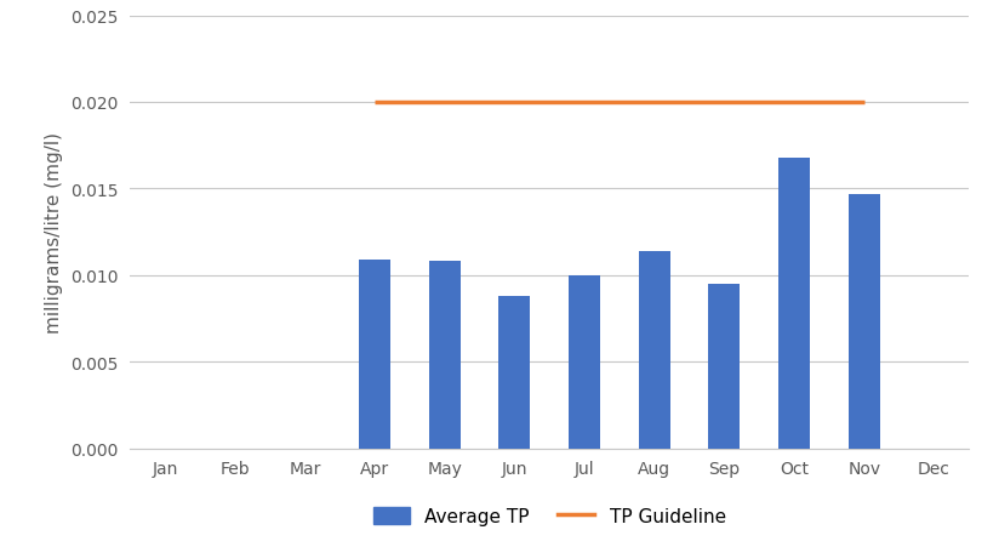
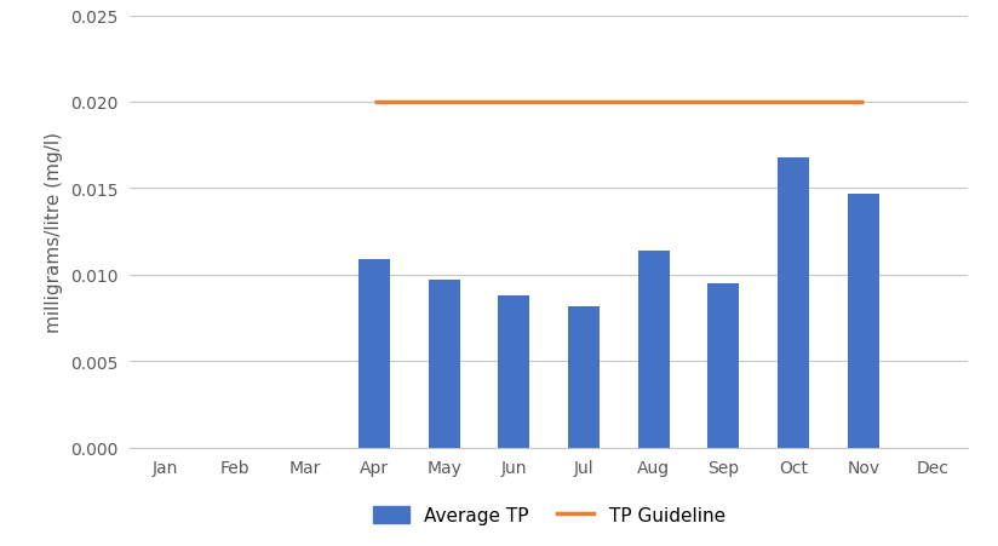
May: 0.0108 -> 0.0097
Jul: 0.0100 -> 0.0082
